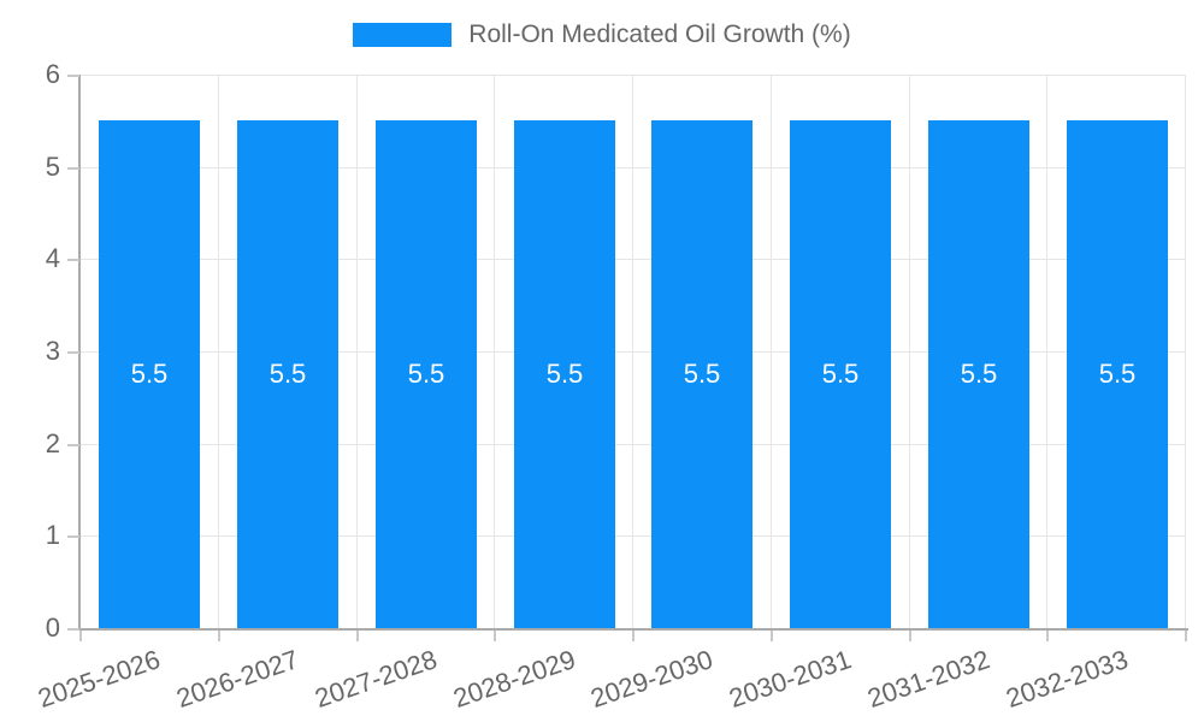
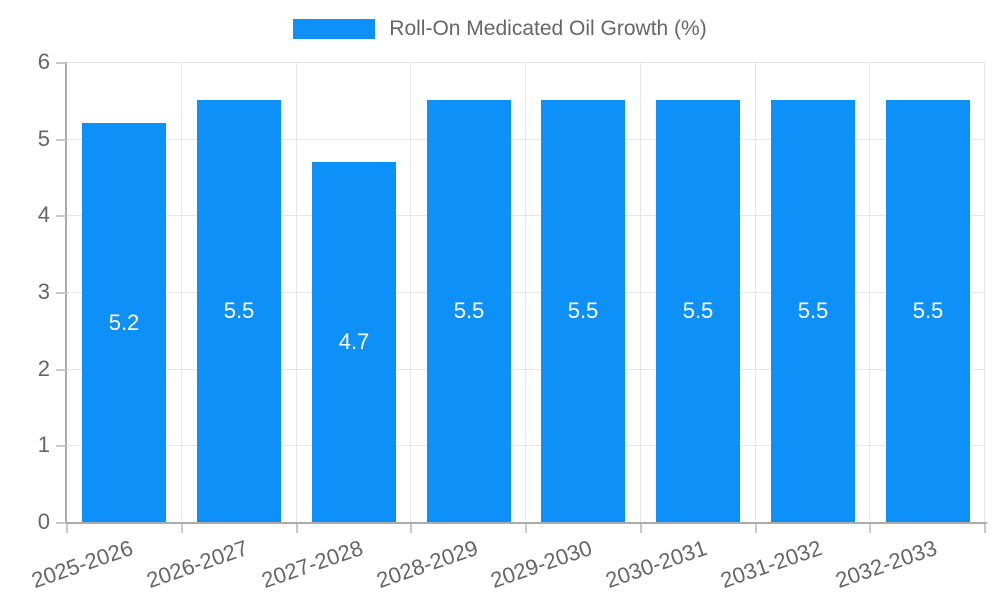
2025-2026: 5.5 -> 5.2
2027-2028: 5.5 -> 4.7
